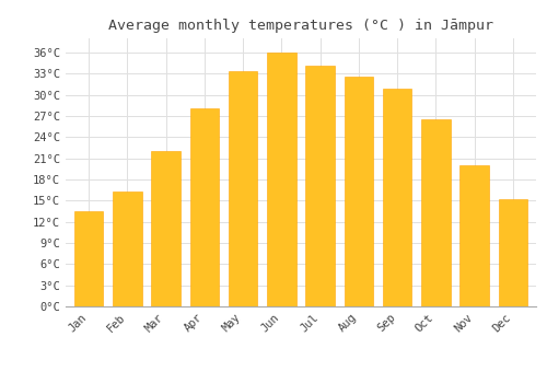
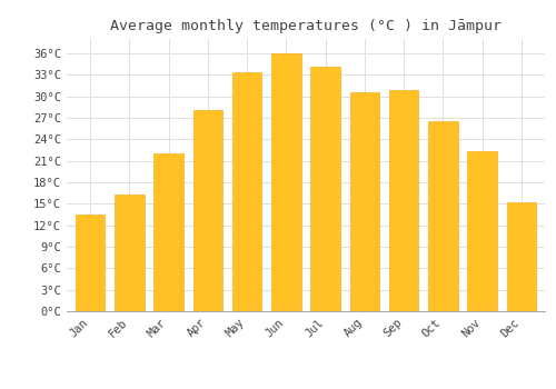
Aug: 32.5°C -> 30.6°C
Nov: 20.0°C -> 22.4°C
